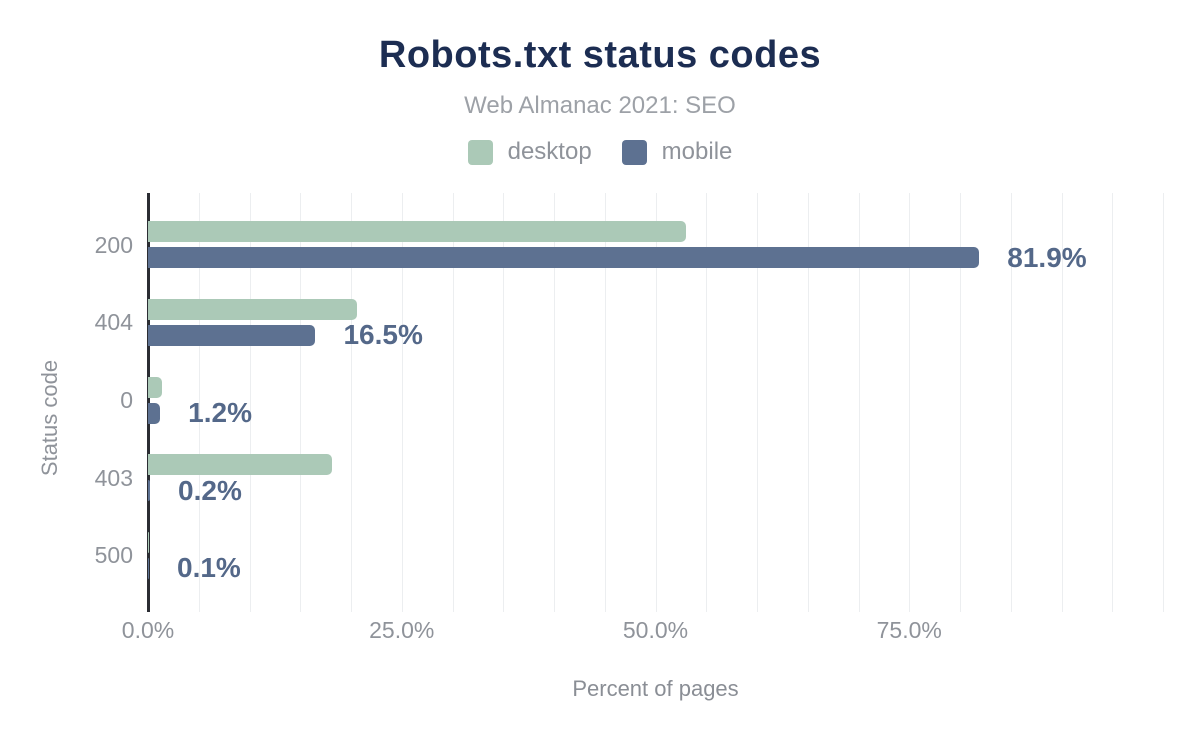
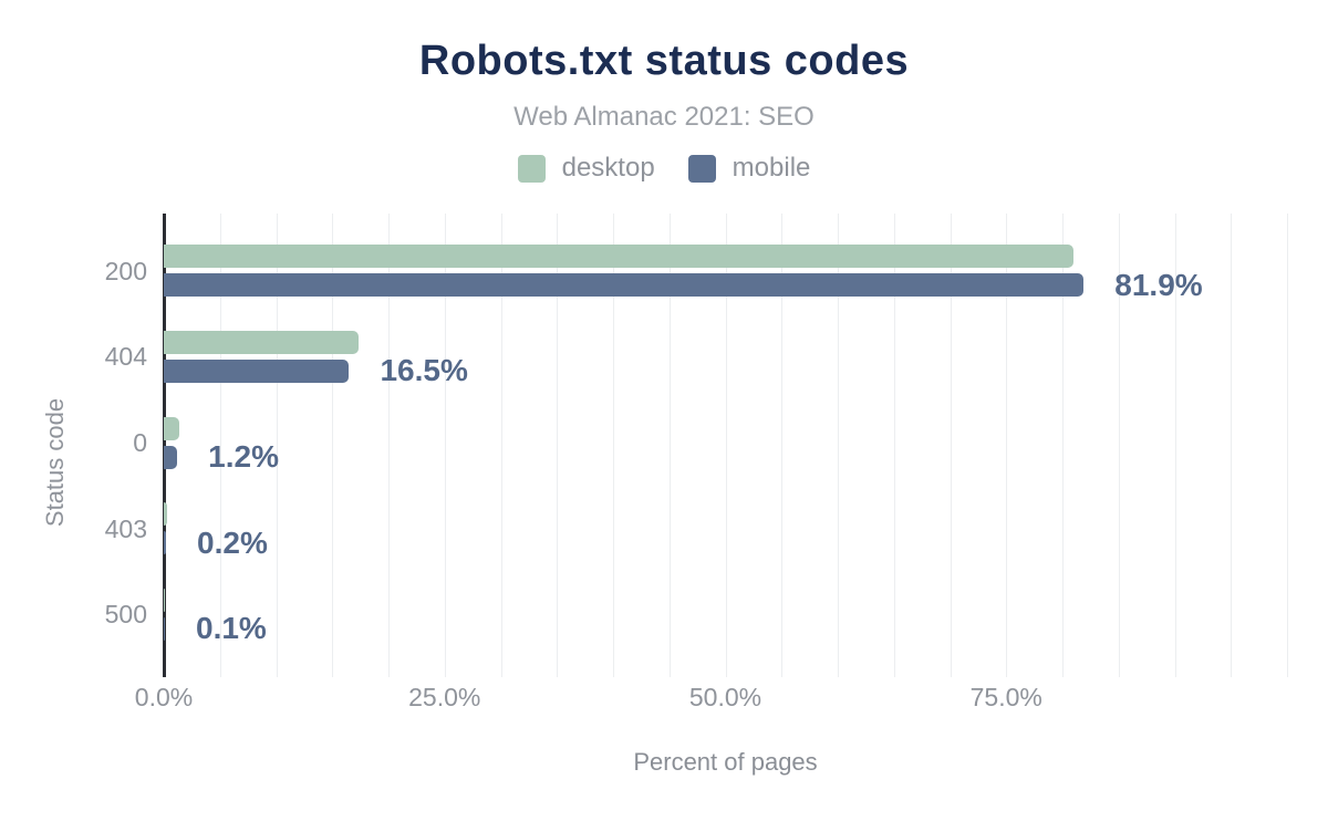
desktop/200: 53.0% -> 81.0%
desktop/404: 20.6% -> 17.3%
desktop/403: 18.1% -> 0.3%
